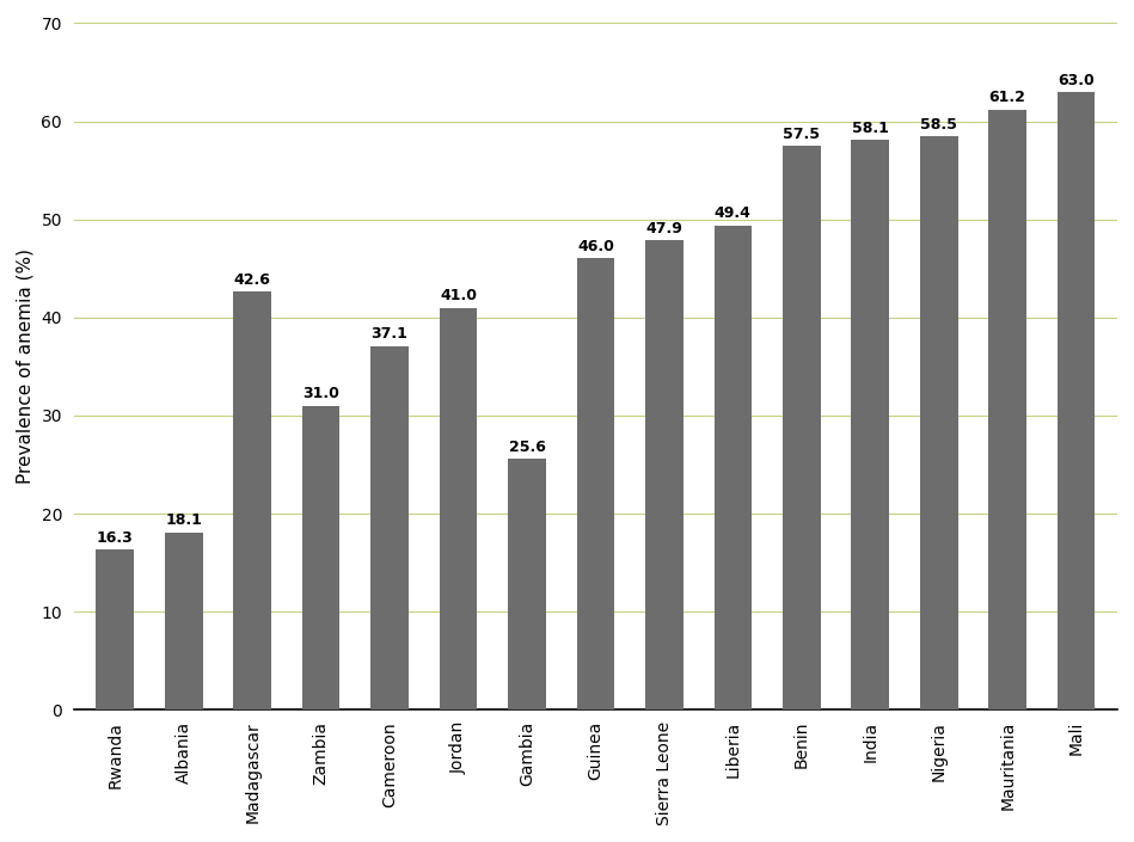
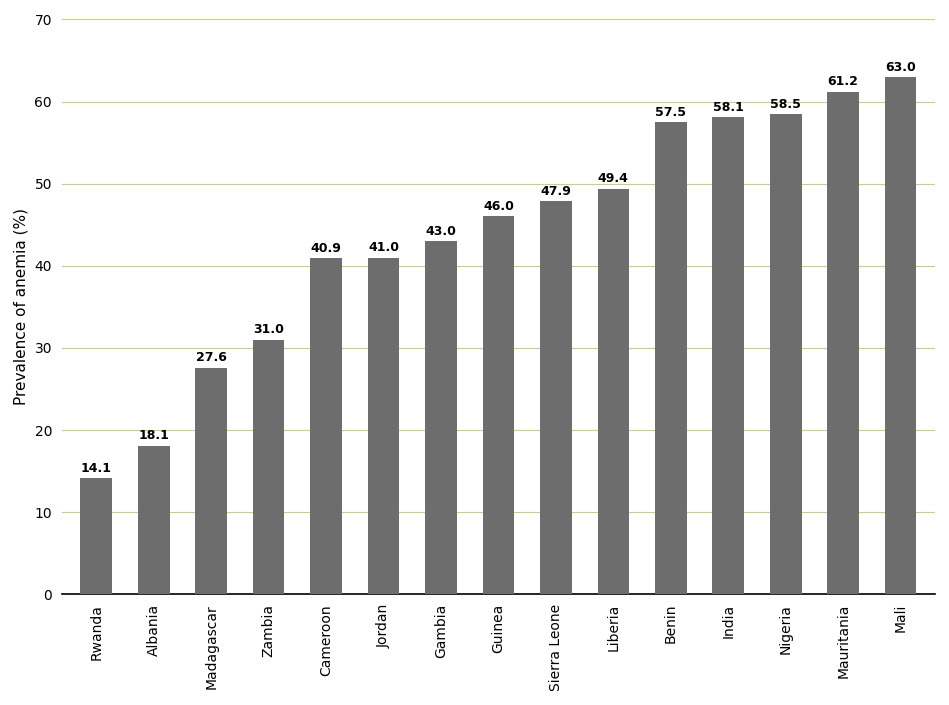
Rwanda: 16.3 -> 14.1
Madagascar: 42.6 -> 27.6
Cameroon: 37.1 -> 40.9
Gambia: 25.6 -> 43.0
